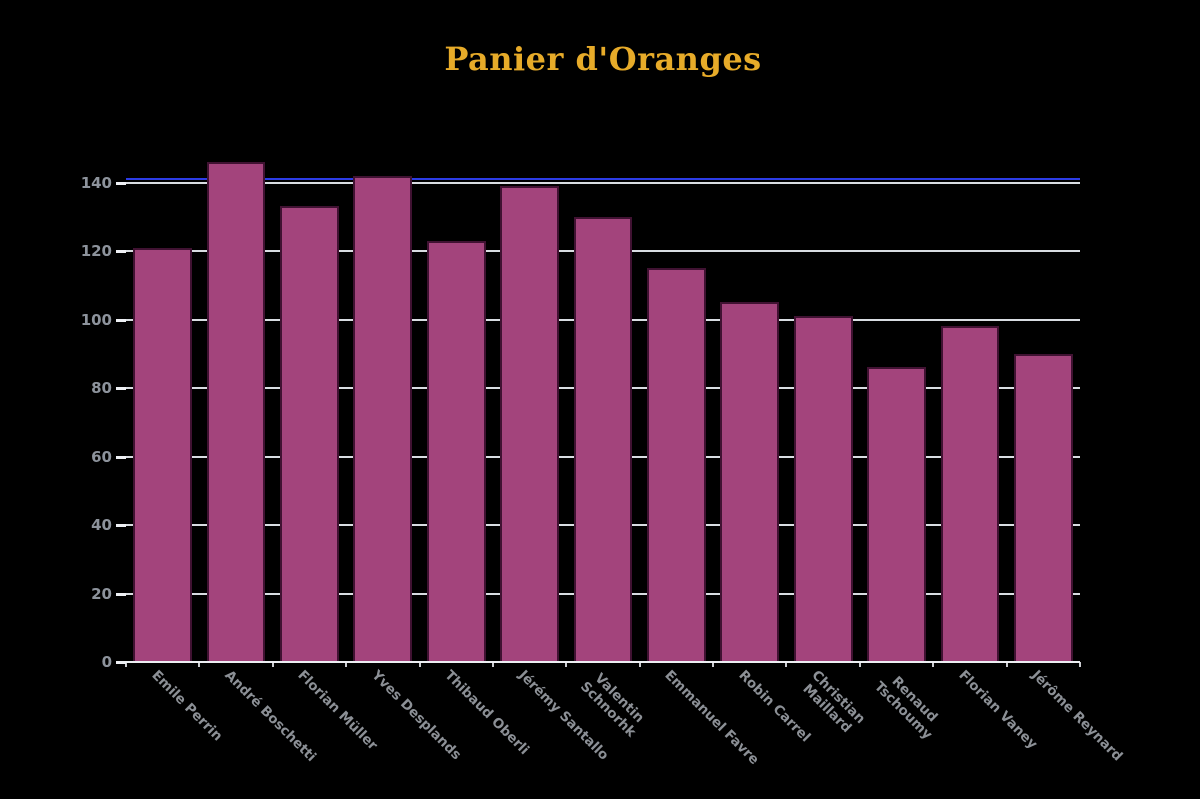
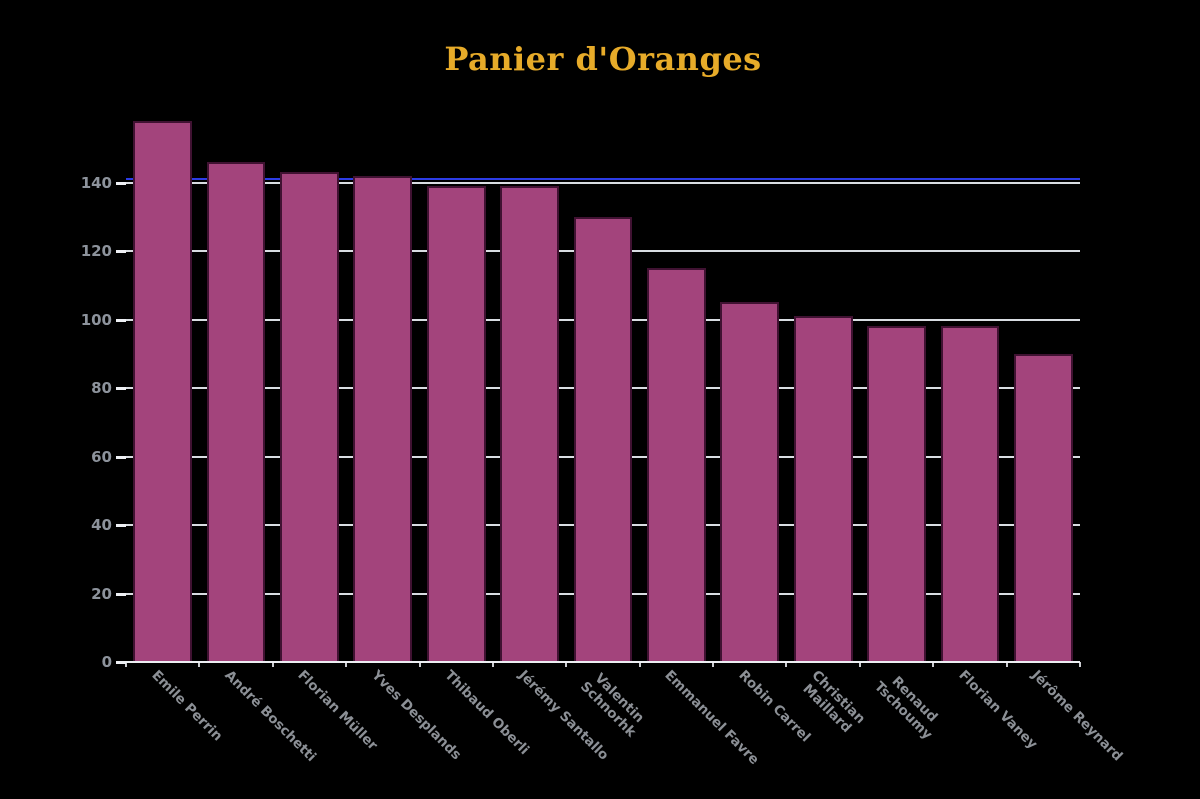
Emile Perrin: 121 -> 158
Florian Müller: 133 -> 143
Thibaud Oberli: 123 -> 139
Renaud Tschoumy: 86 -> 98
